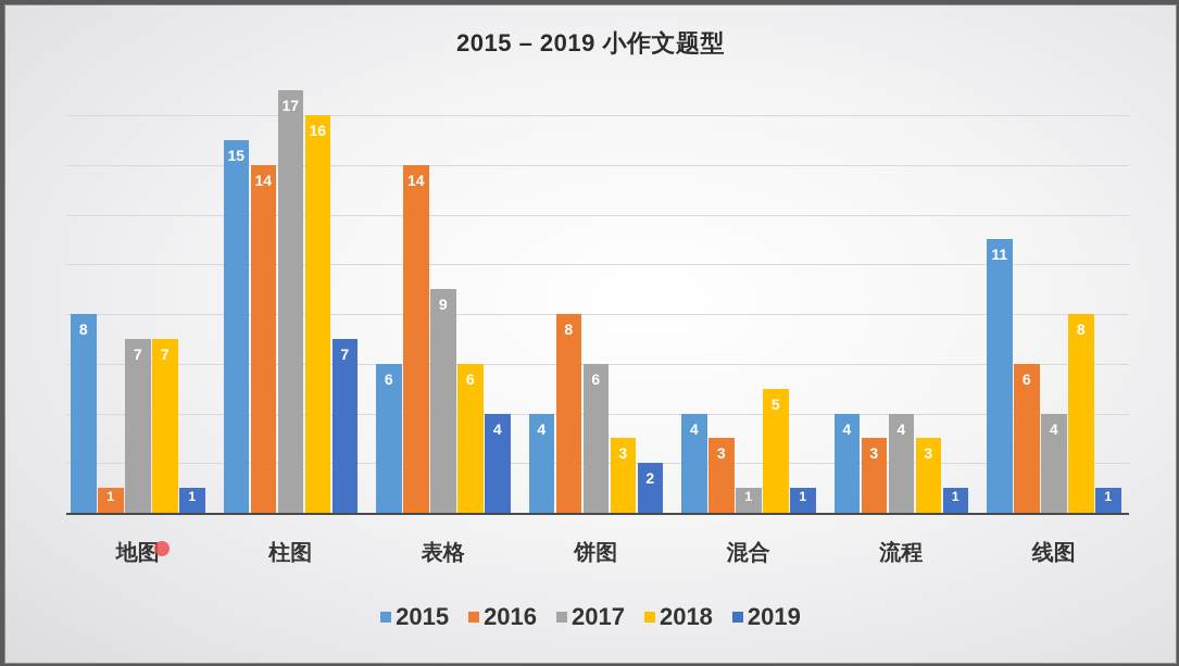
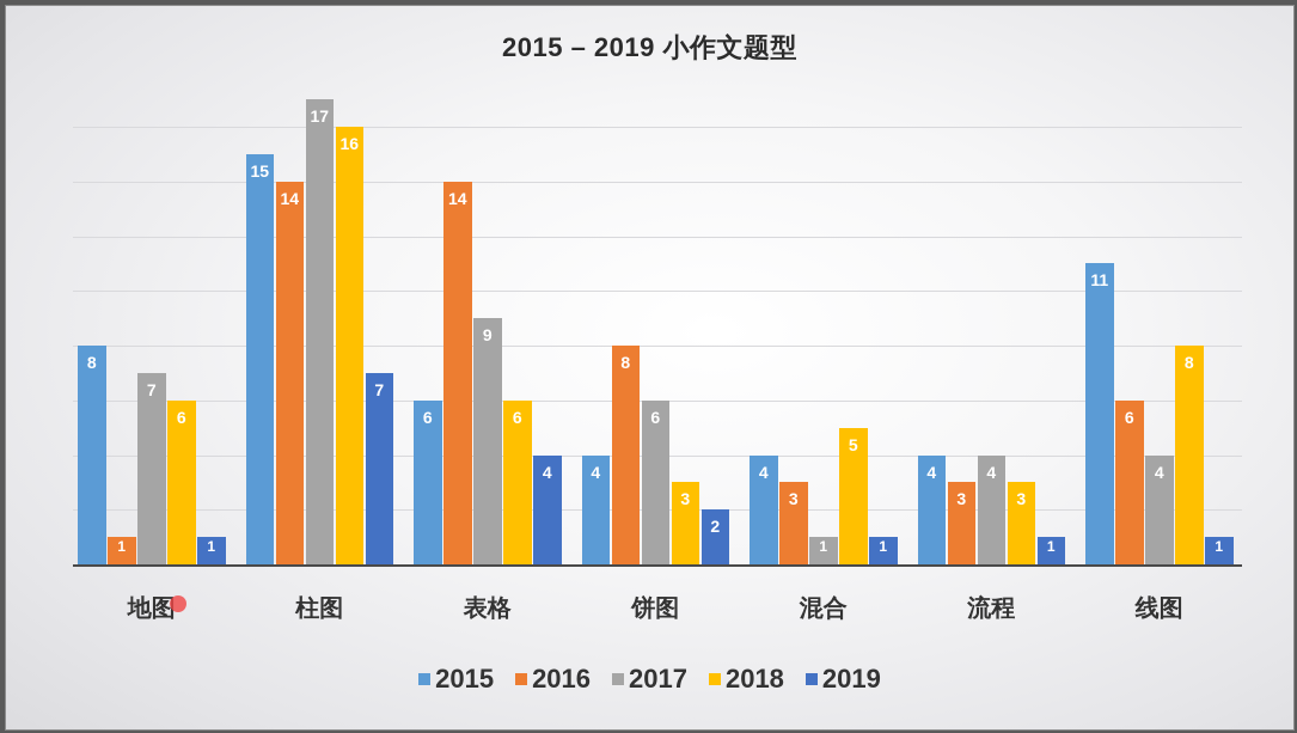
2018/地图: 7 -> 6
